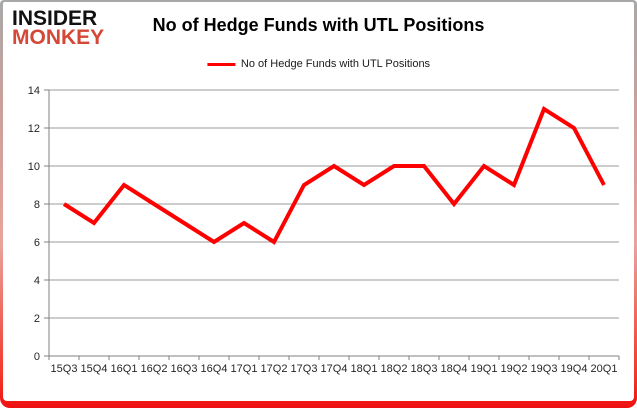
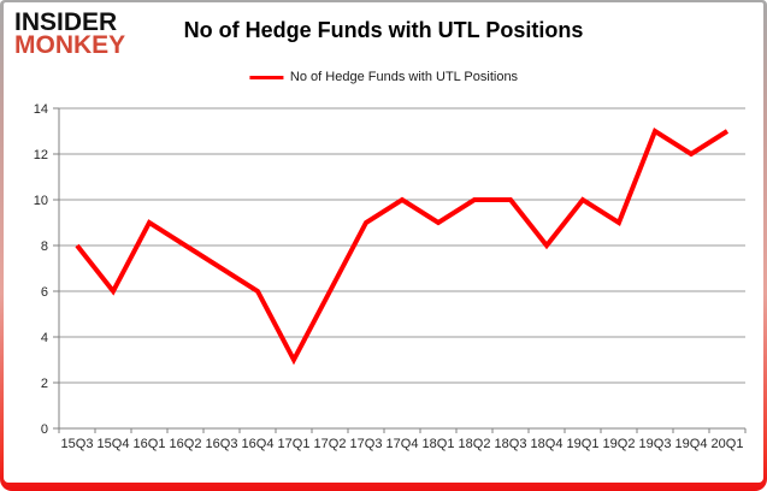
15Q4: 7 -> 6
17Q1: 7 -> 3
20Q1: 9 -> 13
